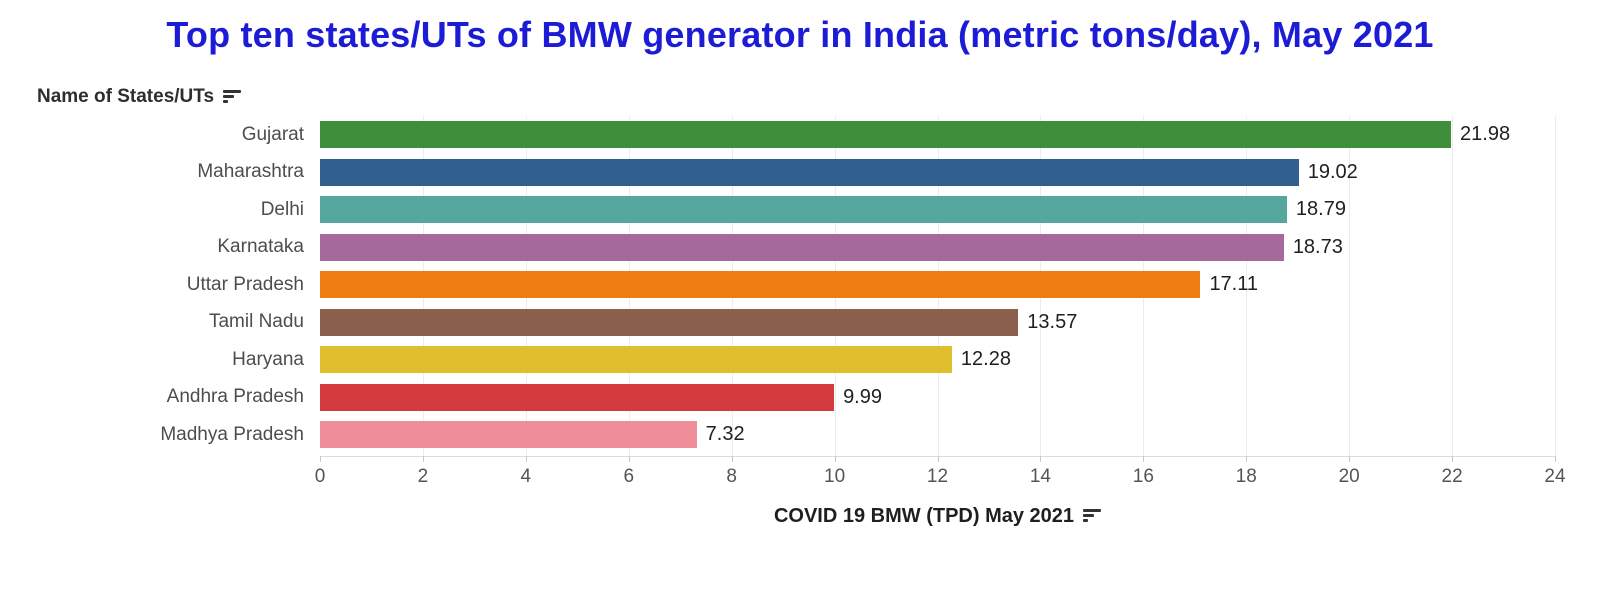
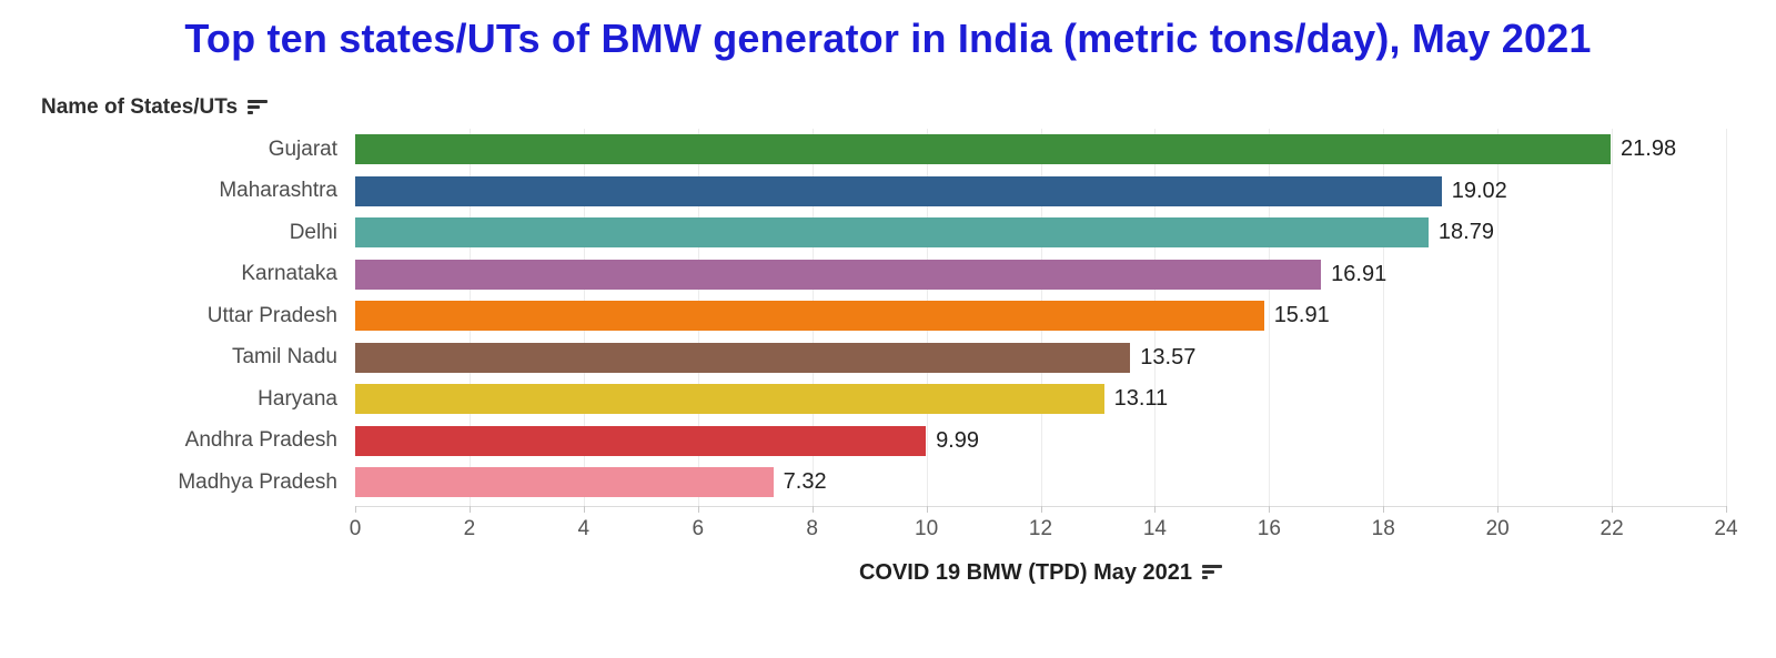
Karnataka: 18.73 -> 16.91
Uttar Pradesh: 17.11 -> 15.91
Haryana: 12.28 -> 13.11
